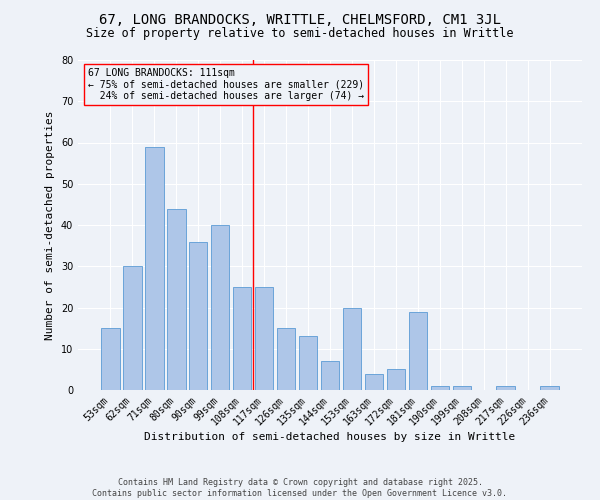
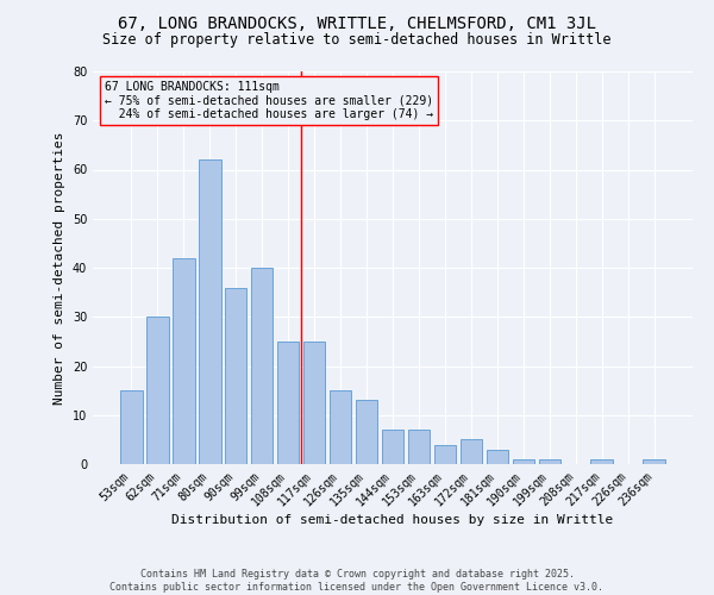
71sqm: 59 -> 42
80sqm: 44 -> 62
153sqm: 20 -> 7
181sqm: 19 -> 3
